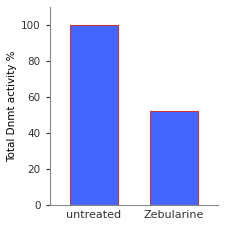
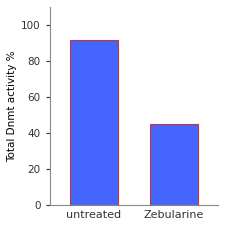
untreated: 100 -> 92
Zebularine: 52 -> 45
